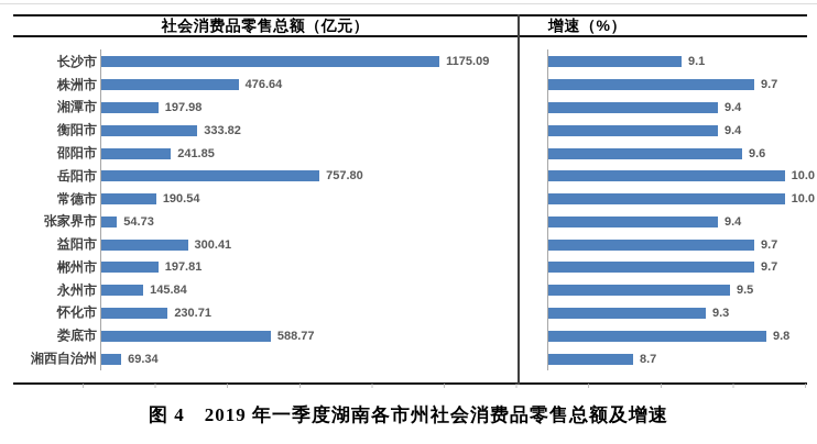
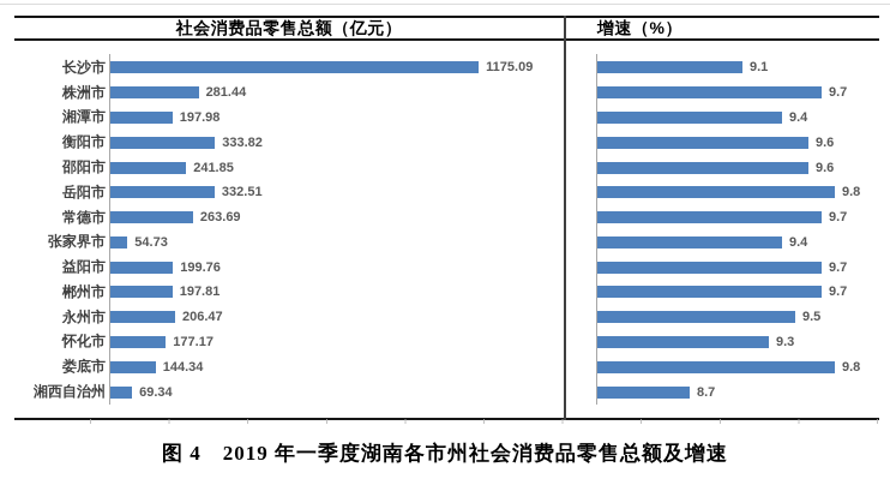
社会消费品零售总额（亿元）/株洲市: 476.64 -> 281.44
社会消费品零售总额（亿元）/岳阳市: 757.80 -> 332.51
社会消费品零售总额（亿元）/常德市: 190.54 -> 263.69
社会消费品零售总额（亿元）/益阳市: 300.41 -> 199.76
社会消费品零售总额（亿元）/永州市: 145.84 -> 206.47
社会消费品零售总额（亿元）/怀化市: 230.71 -> 177.17
社会消费品零售总额（亿元）/娄底市: 588.77 -> 144.34
增速（%）/衡阳市: 9.4 -> 9.6
增速（%）/岳阳市: 10.0 -> 9.8
增速（%）/常德市: 10.0 -> 9.7
